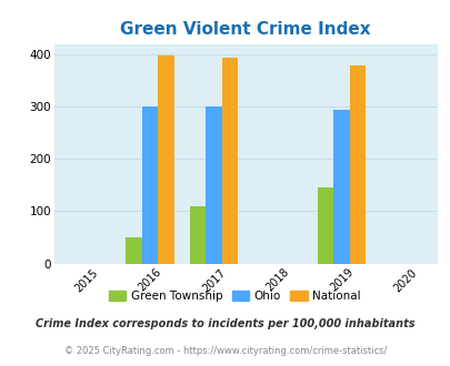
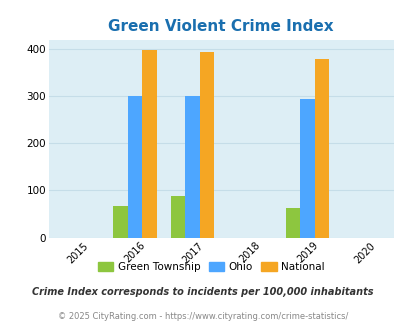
Green Township/2016: 50 -> 68
Green Township/2017: 110 -> 88
Green Township/2019: 145 -> 63
